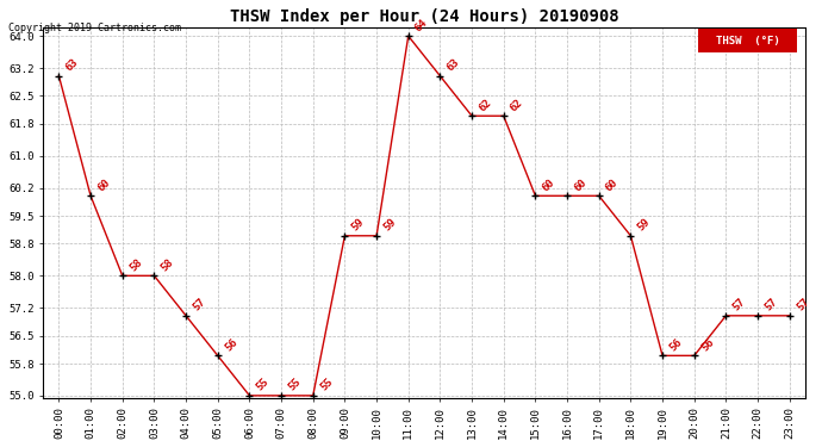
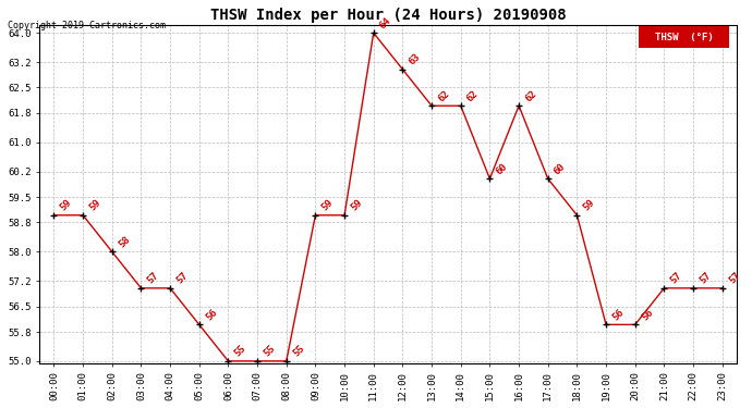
00:00: 63 -> 59
01:00: 60 -> 59
03:00: 58 -> 57
16:00: 60 -> 62
